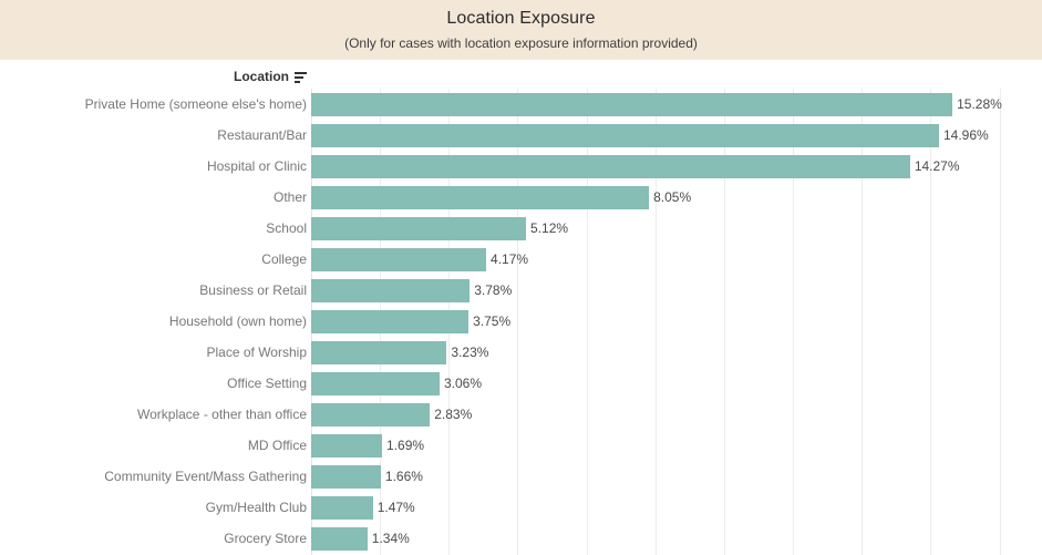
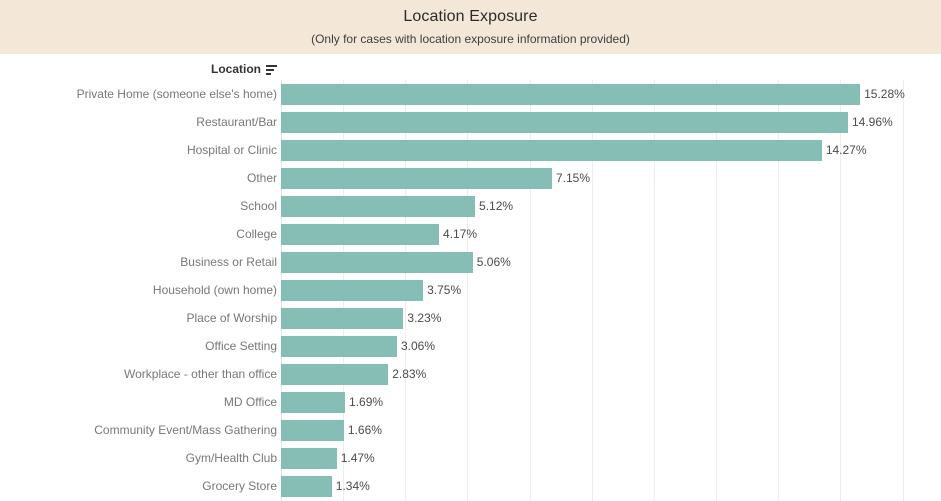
Other: 8.05% -> 7.15%
Business or Retail: 3.78% -> 5.06%
